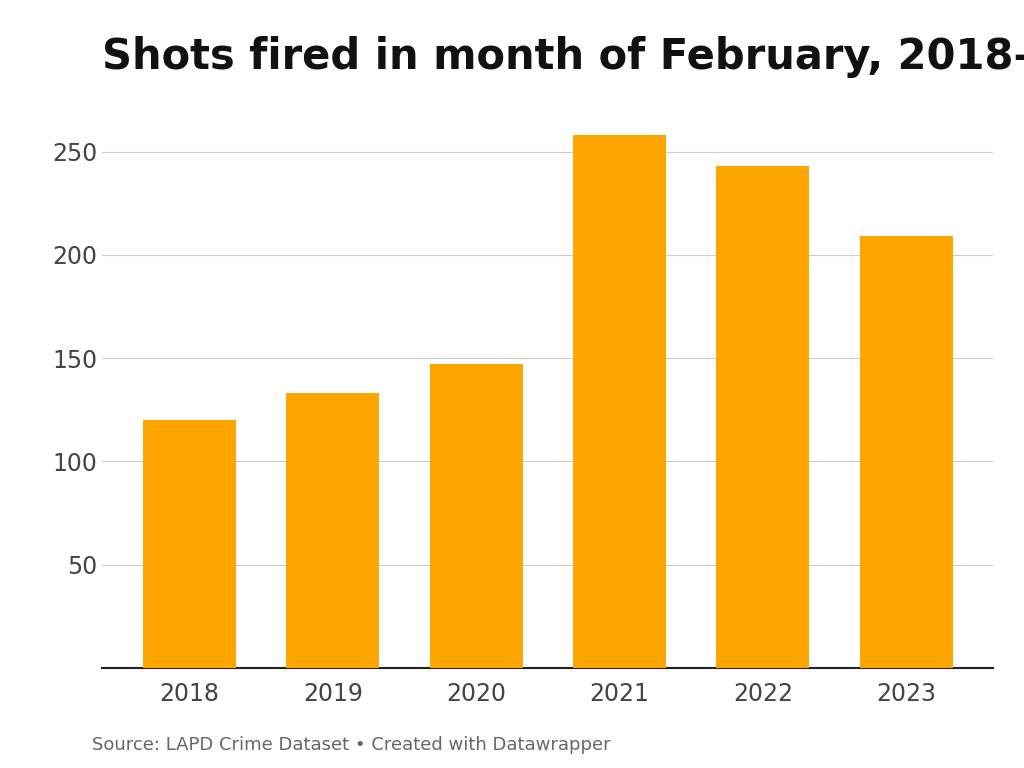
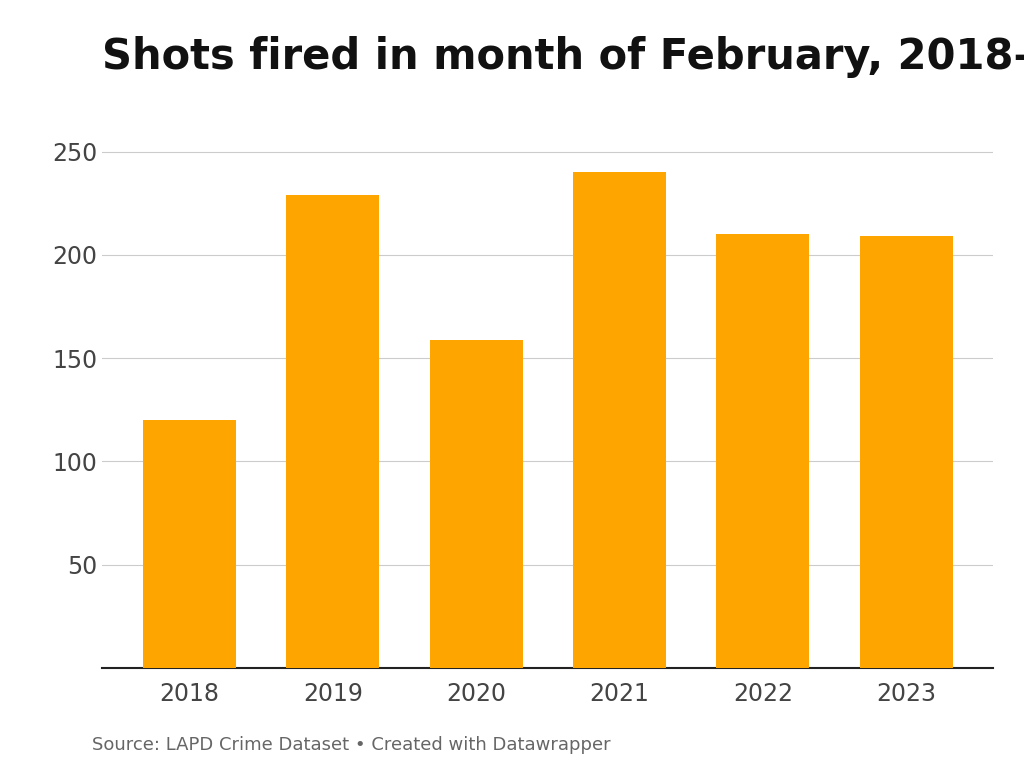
2019: 133 -> 229
2020: 147 -> 159
2021: 258 -> 240
2022: 243 -> 210
